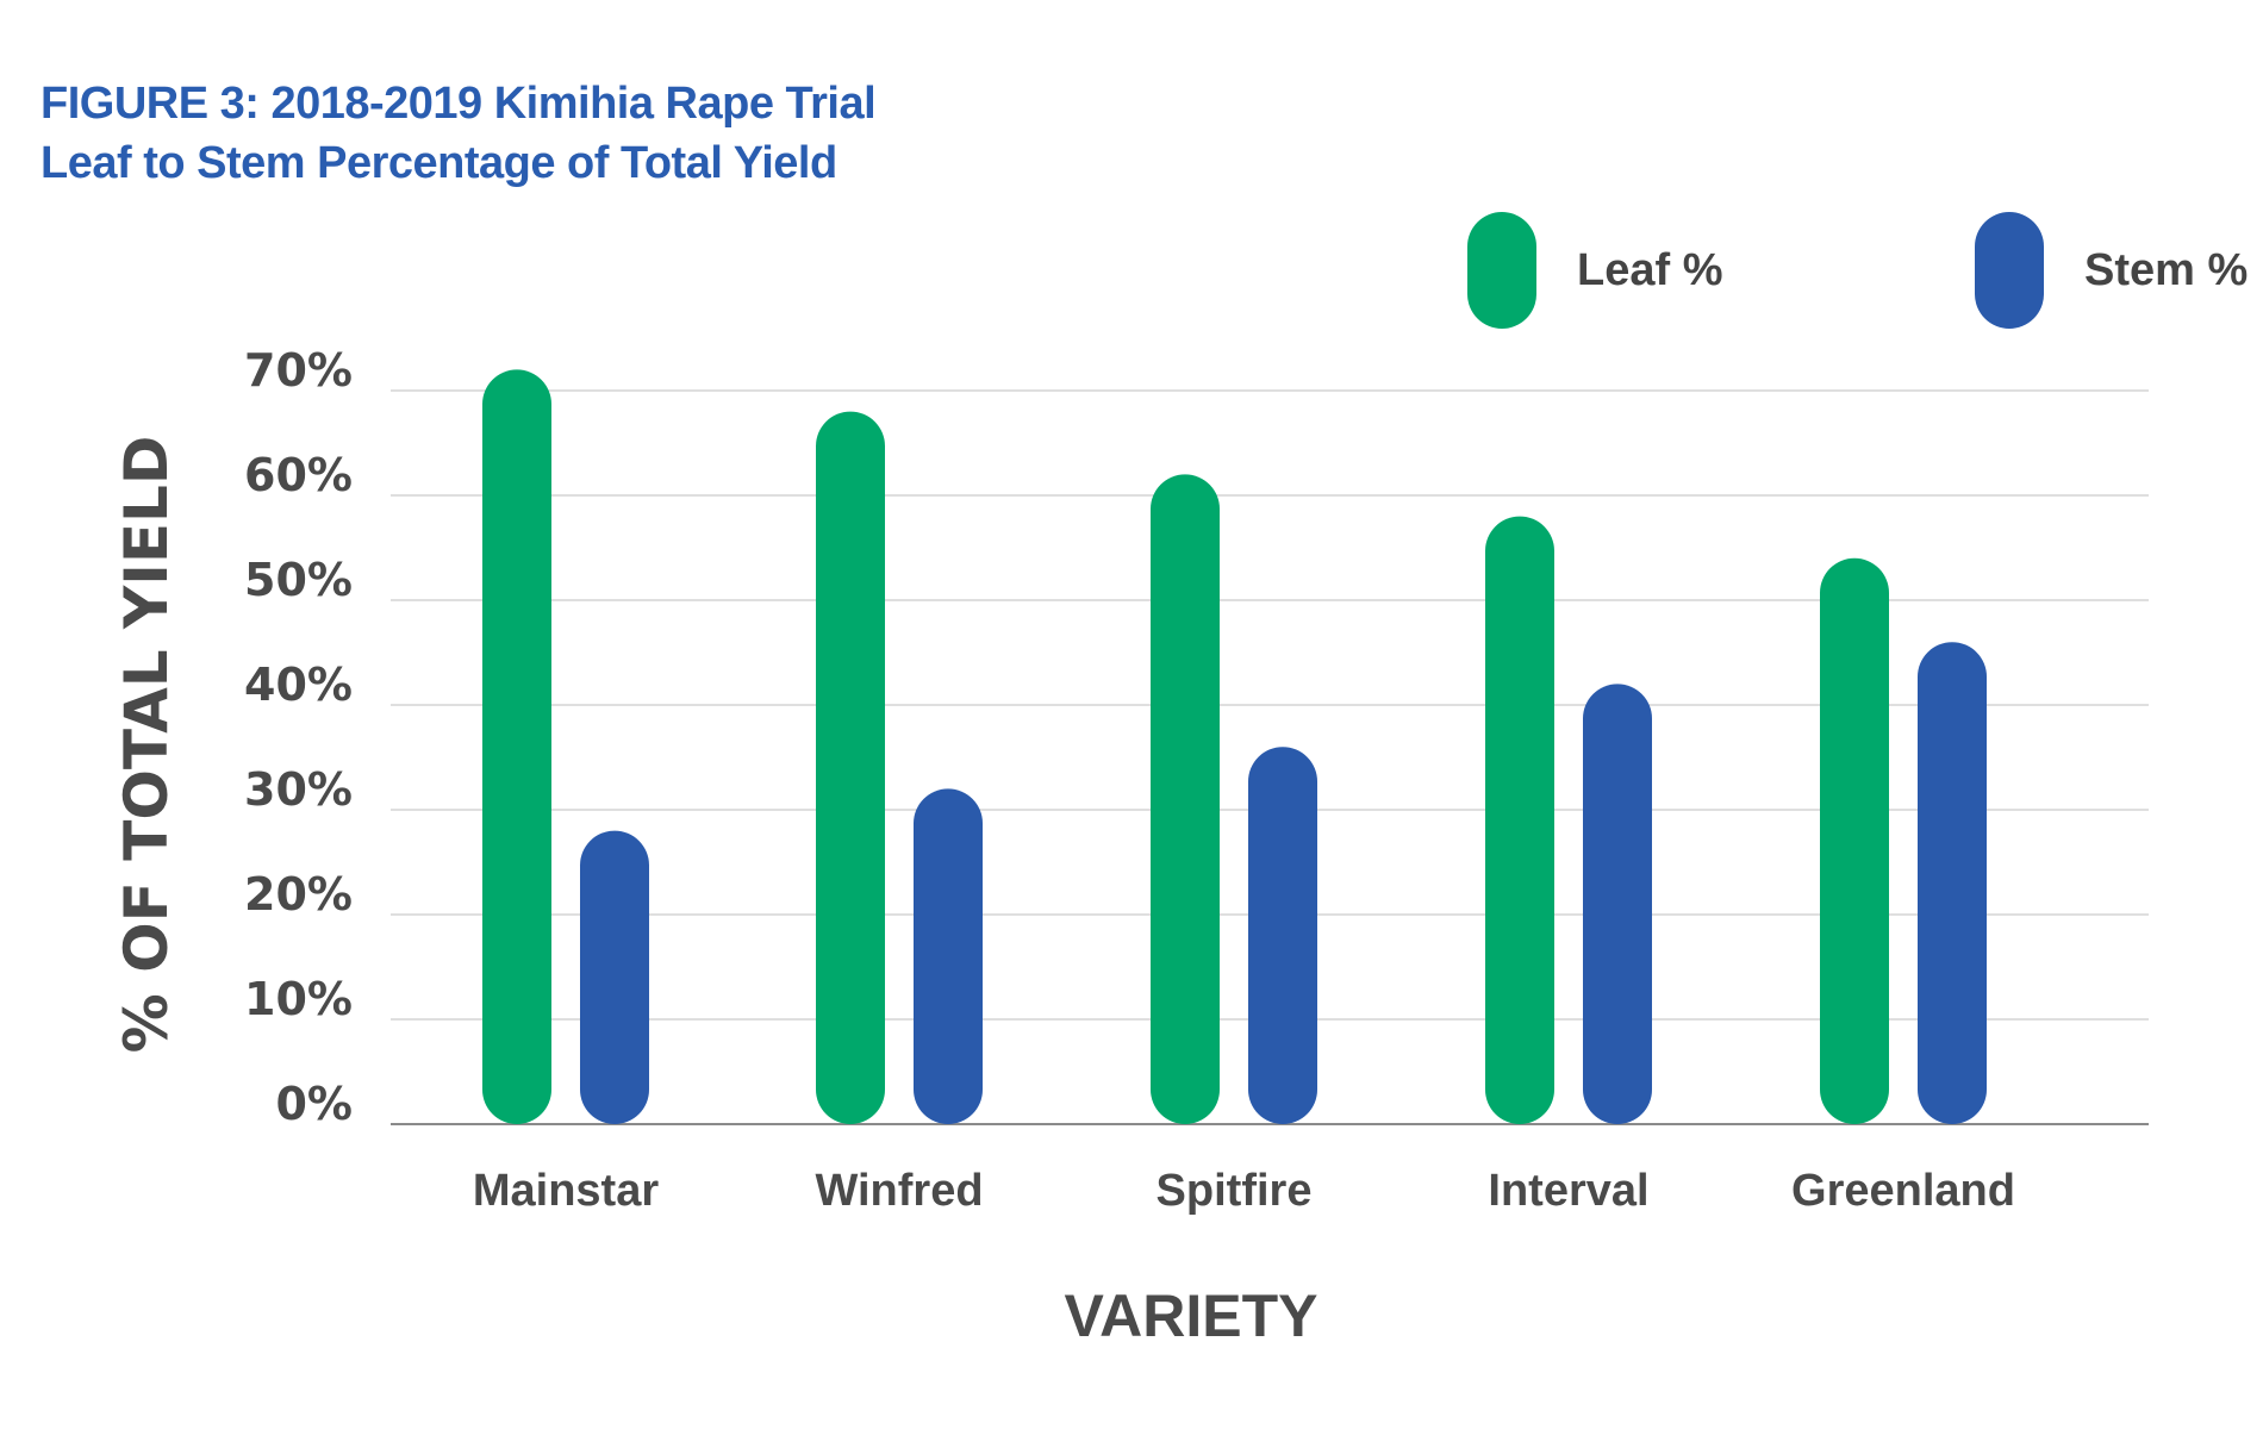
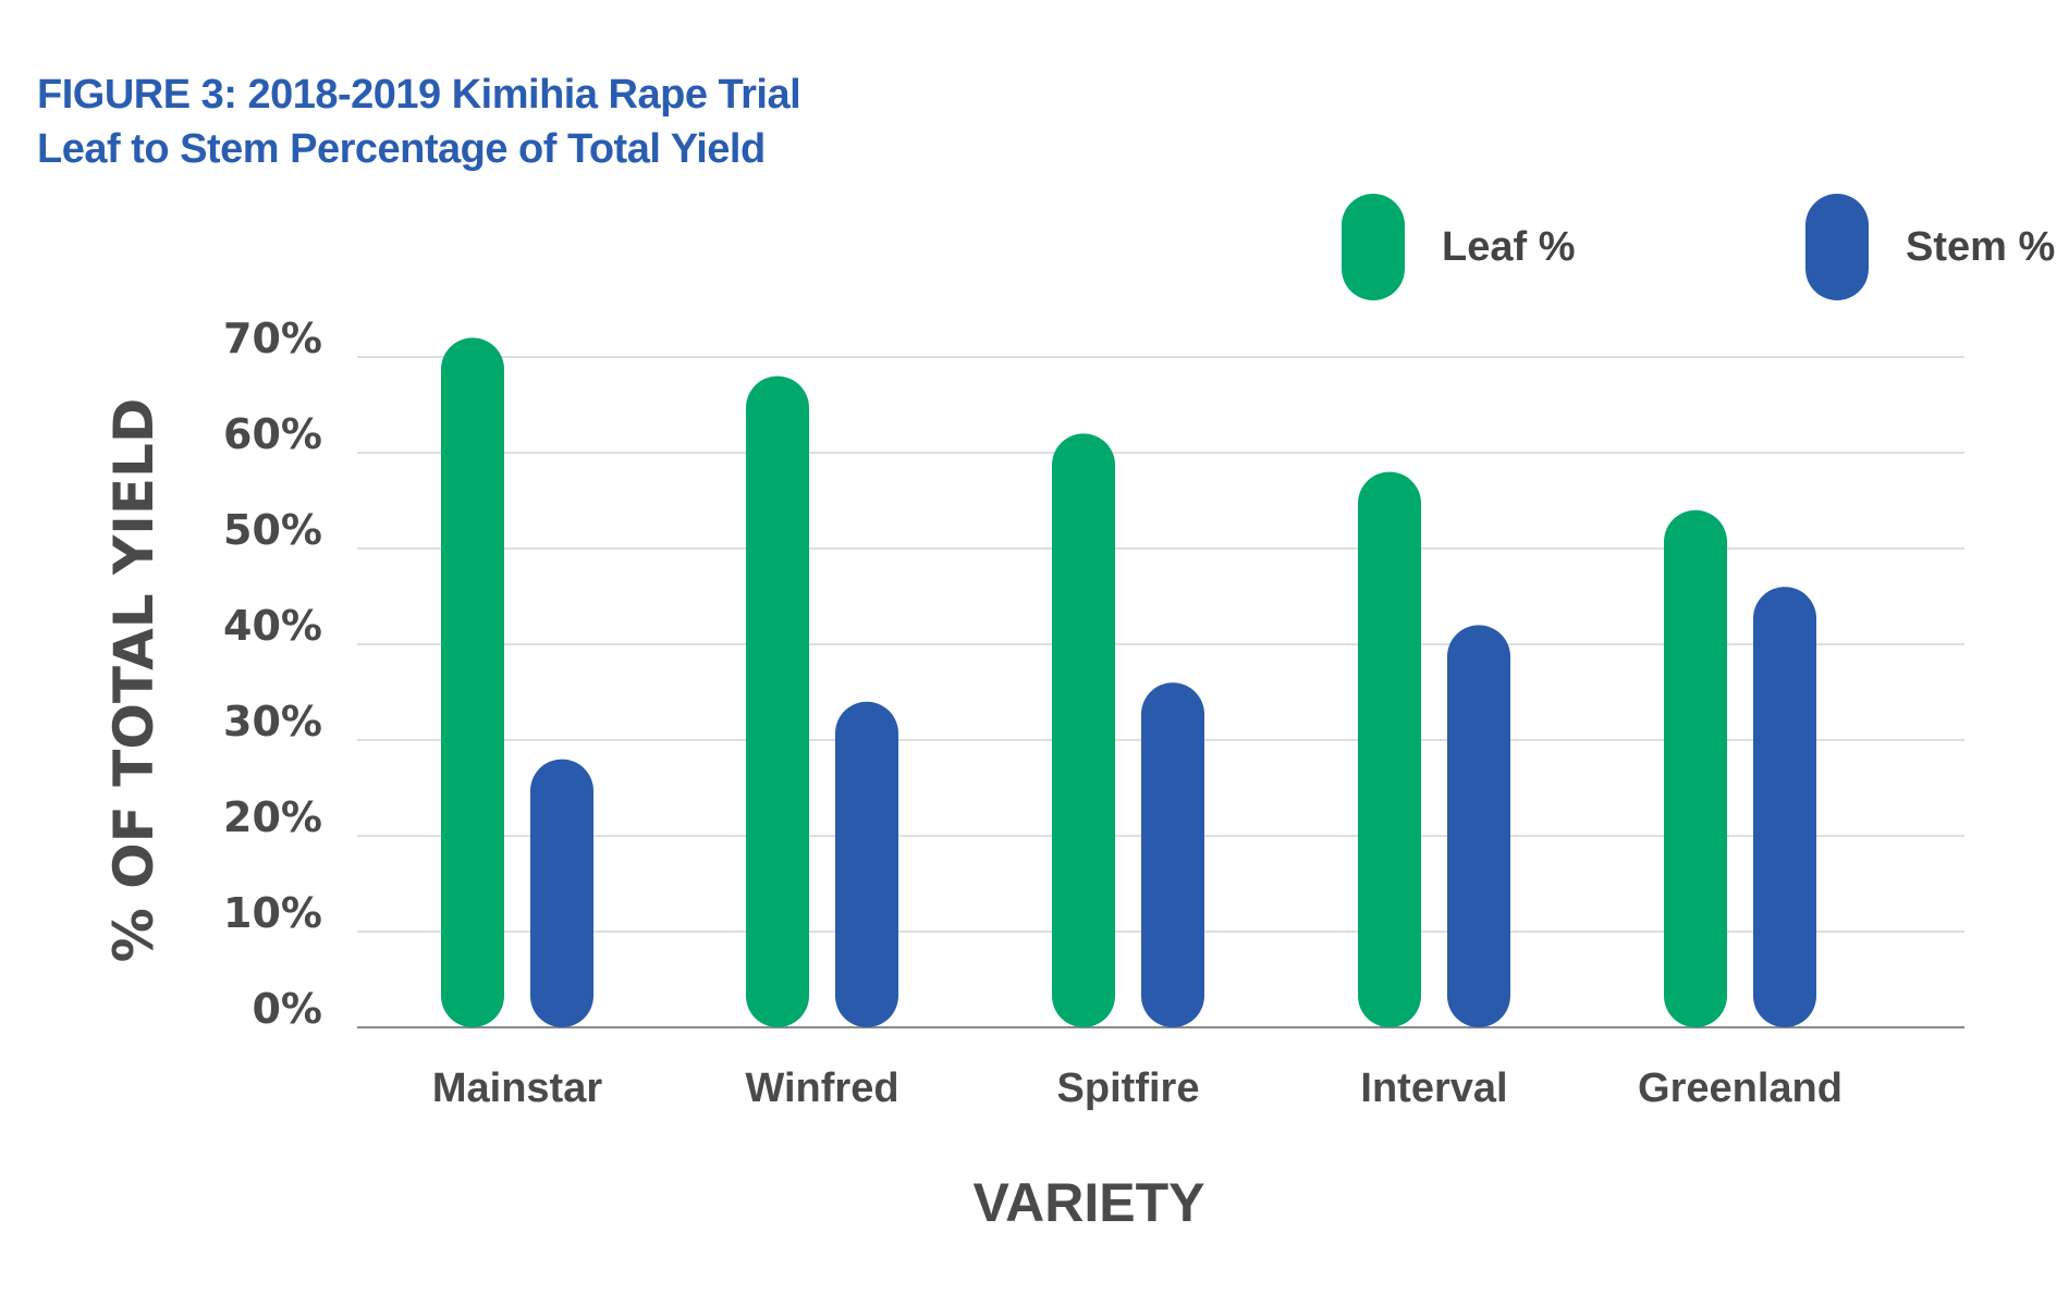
Stem %/Winfred: 32% -> 34%
